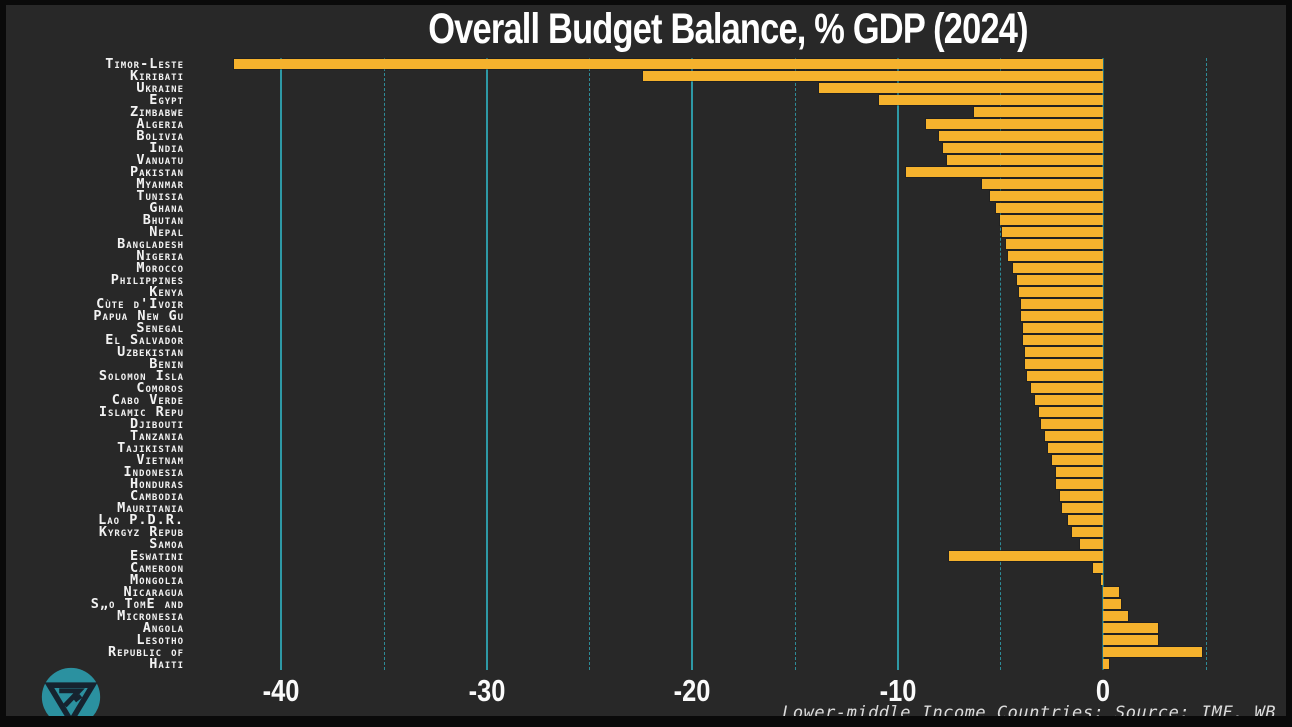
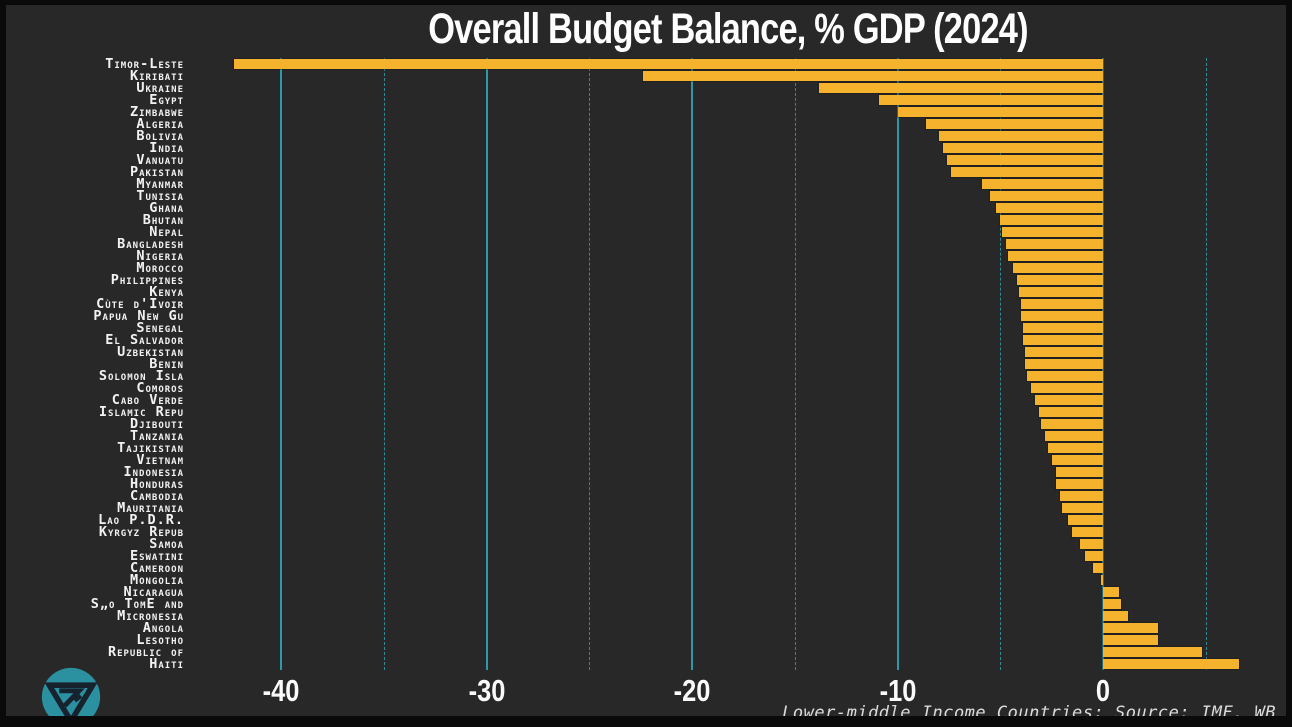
Zimbabwe: -6.3 -> -10.0
Pakistan: -9.6 -> -7.4
Eswatini: -7.5 -> -0.9
Haiti: 0.3 -> 6.6
